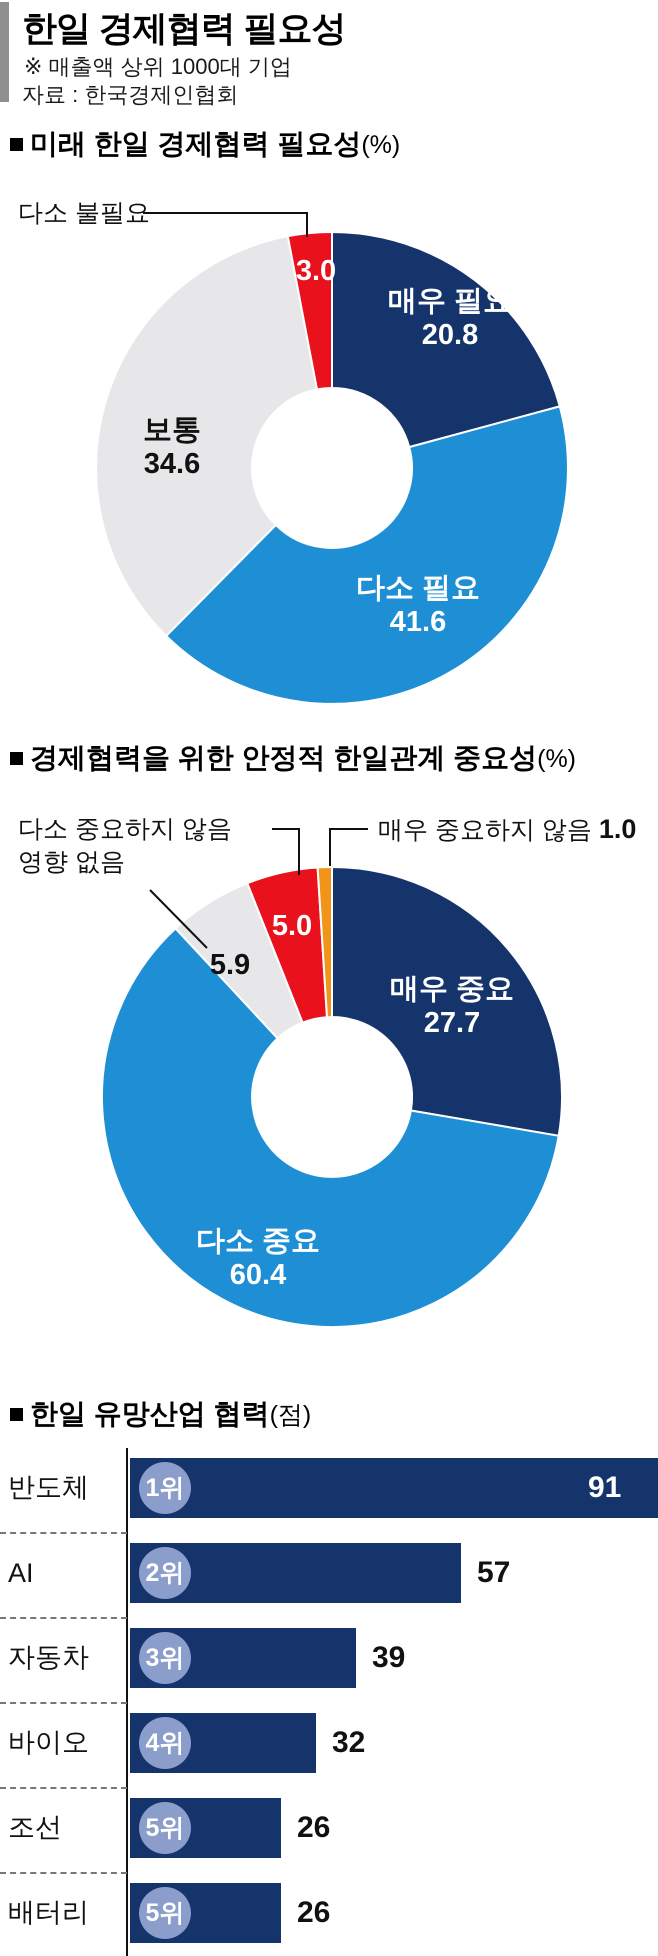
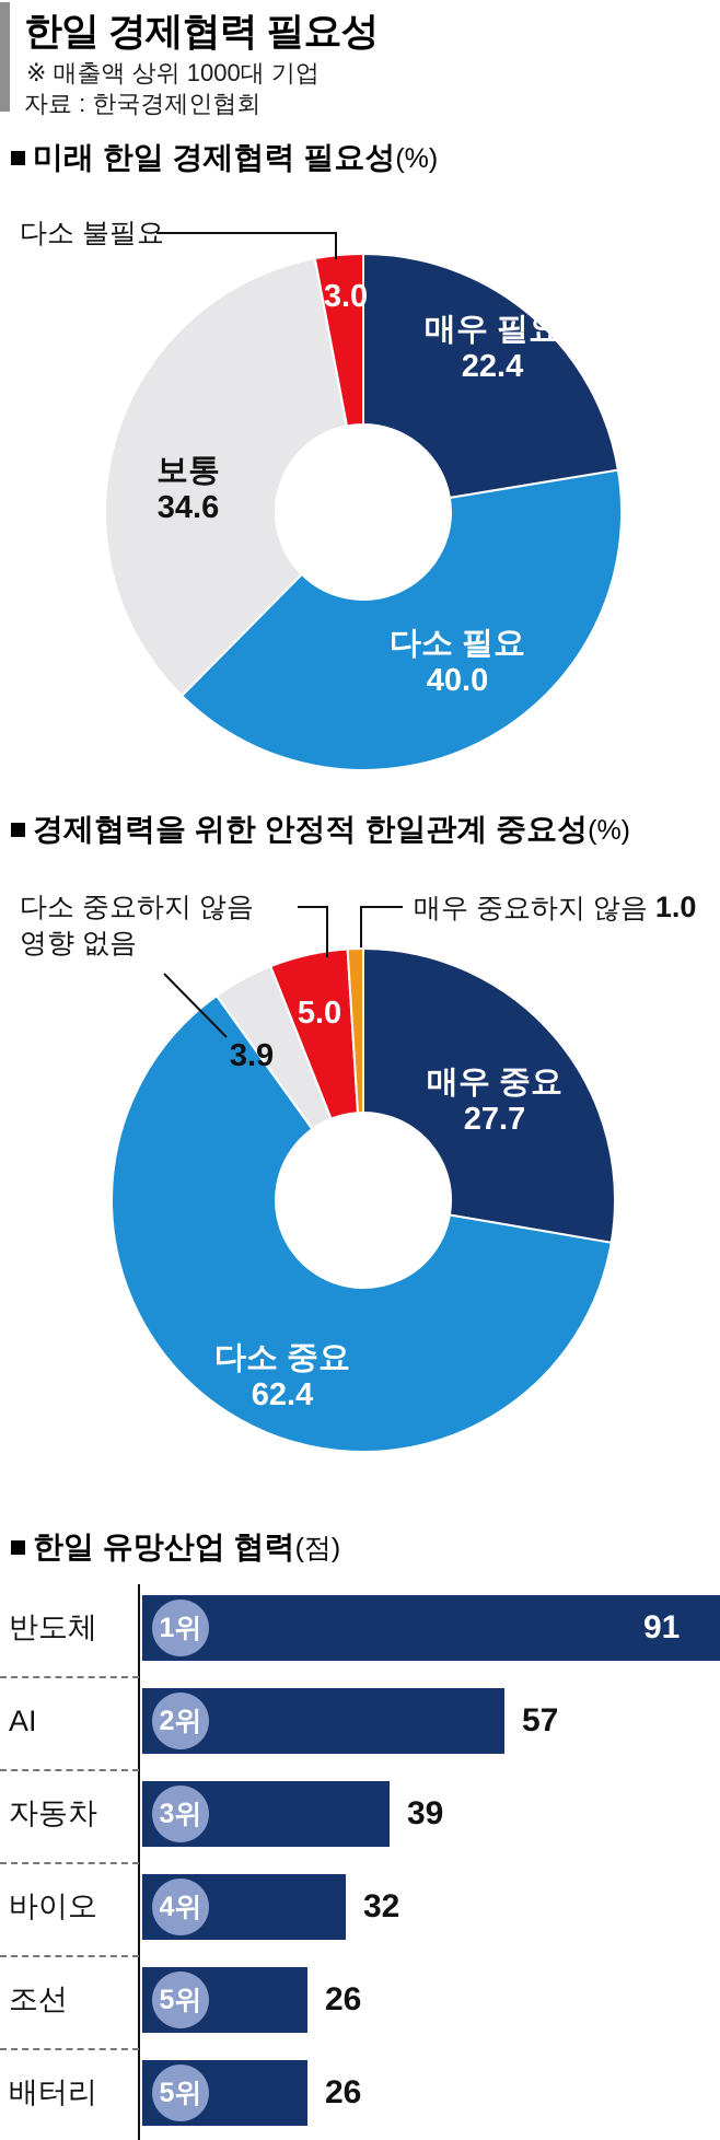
미래 한일 경제협력 필요성/매우 필요: 20.8 -> 22.4
미래 한일 경제협력 필요성/다소 필요: 41.6 -> 40.0
경제협력을 위한 안정적 한일관계 중요성/다소 중요: 60.4 -> 62.4
경제협력을 위한 안정적 한일관계 중요성/영향 없음: 5.9 -> 3.9
